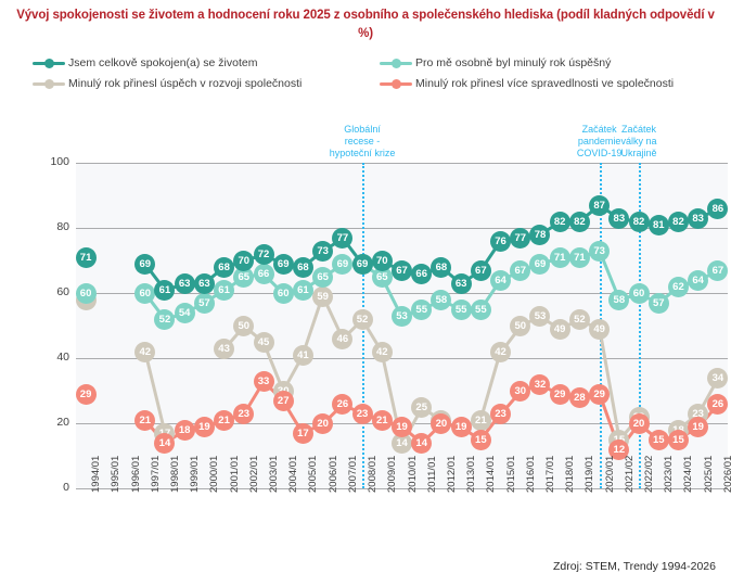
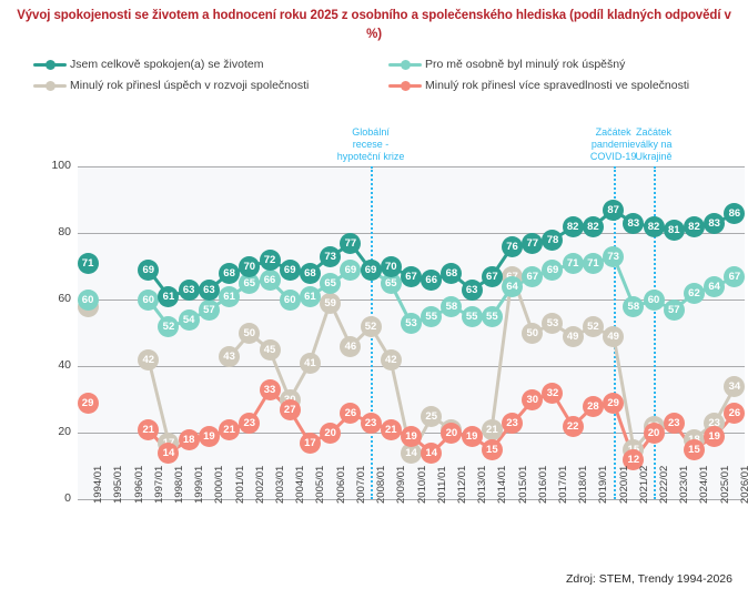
Minulý rok přinesl úspěch v rozvoji společnosti/2015/01: 42 -> 67
Minulý rok přinesl více spravedlnosti ve společnosti/2018/01: 29 -> 22
Minulý rok přinesl více spravedlnosti ve společnosti/2023/01: 15 -> 23
